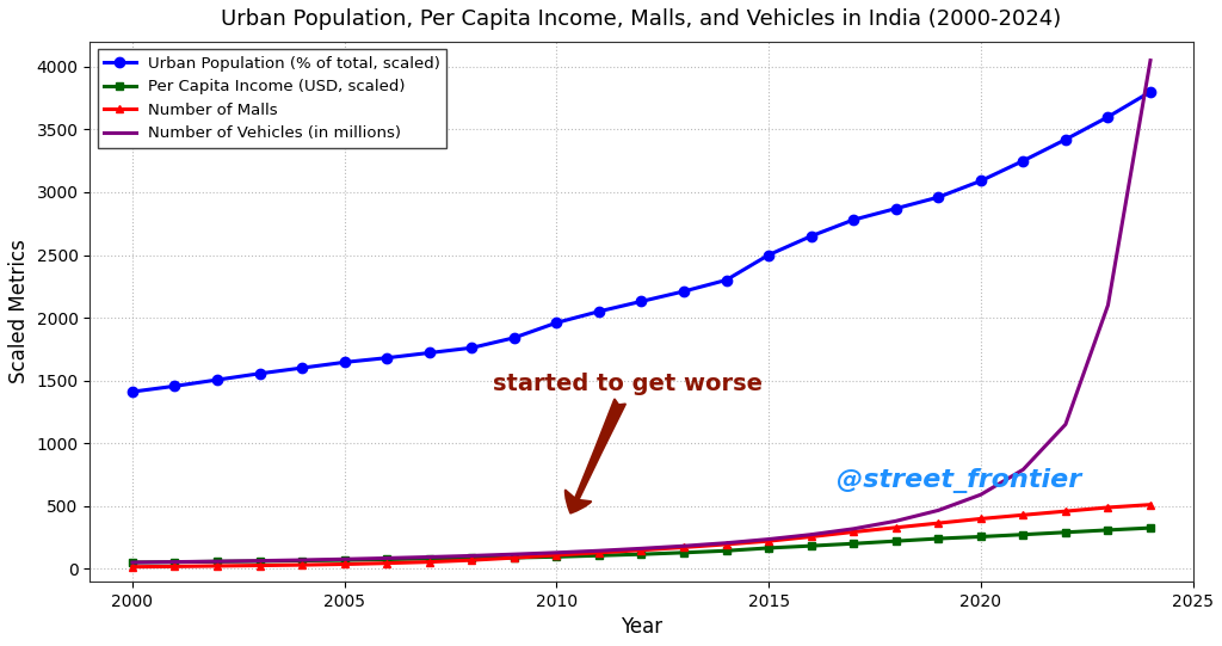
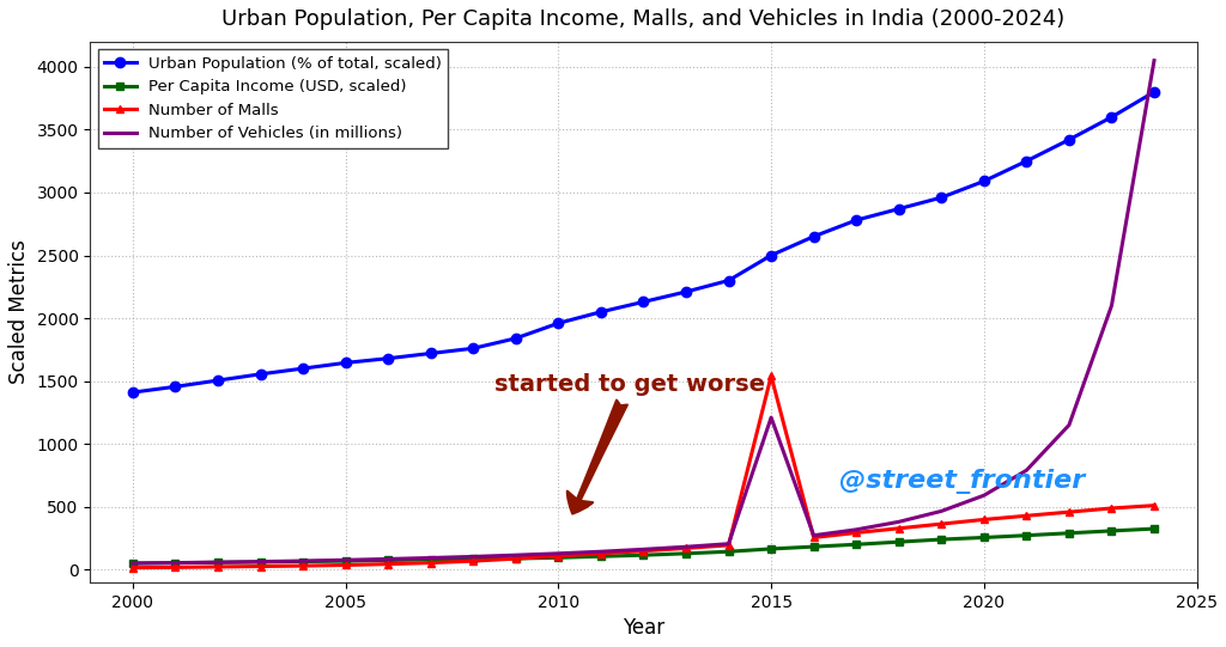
Number of Malls/2015: 220 -> 1540
Number of Vehicles (in millions)/2015: 240 -> 1210
